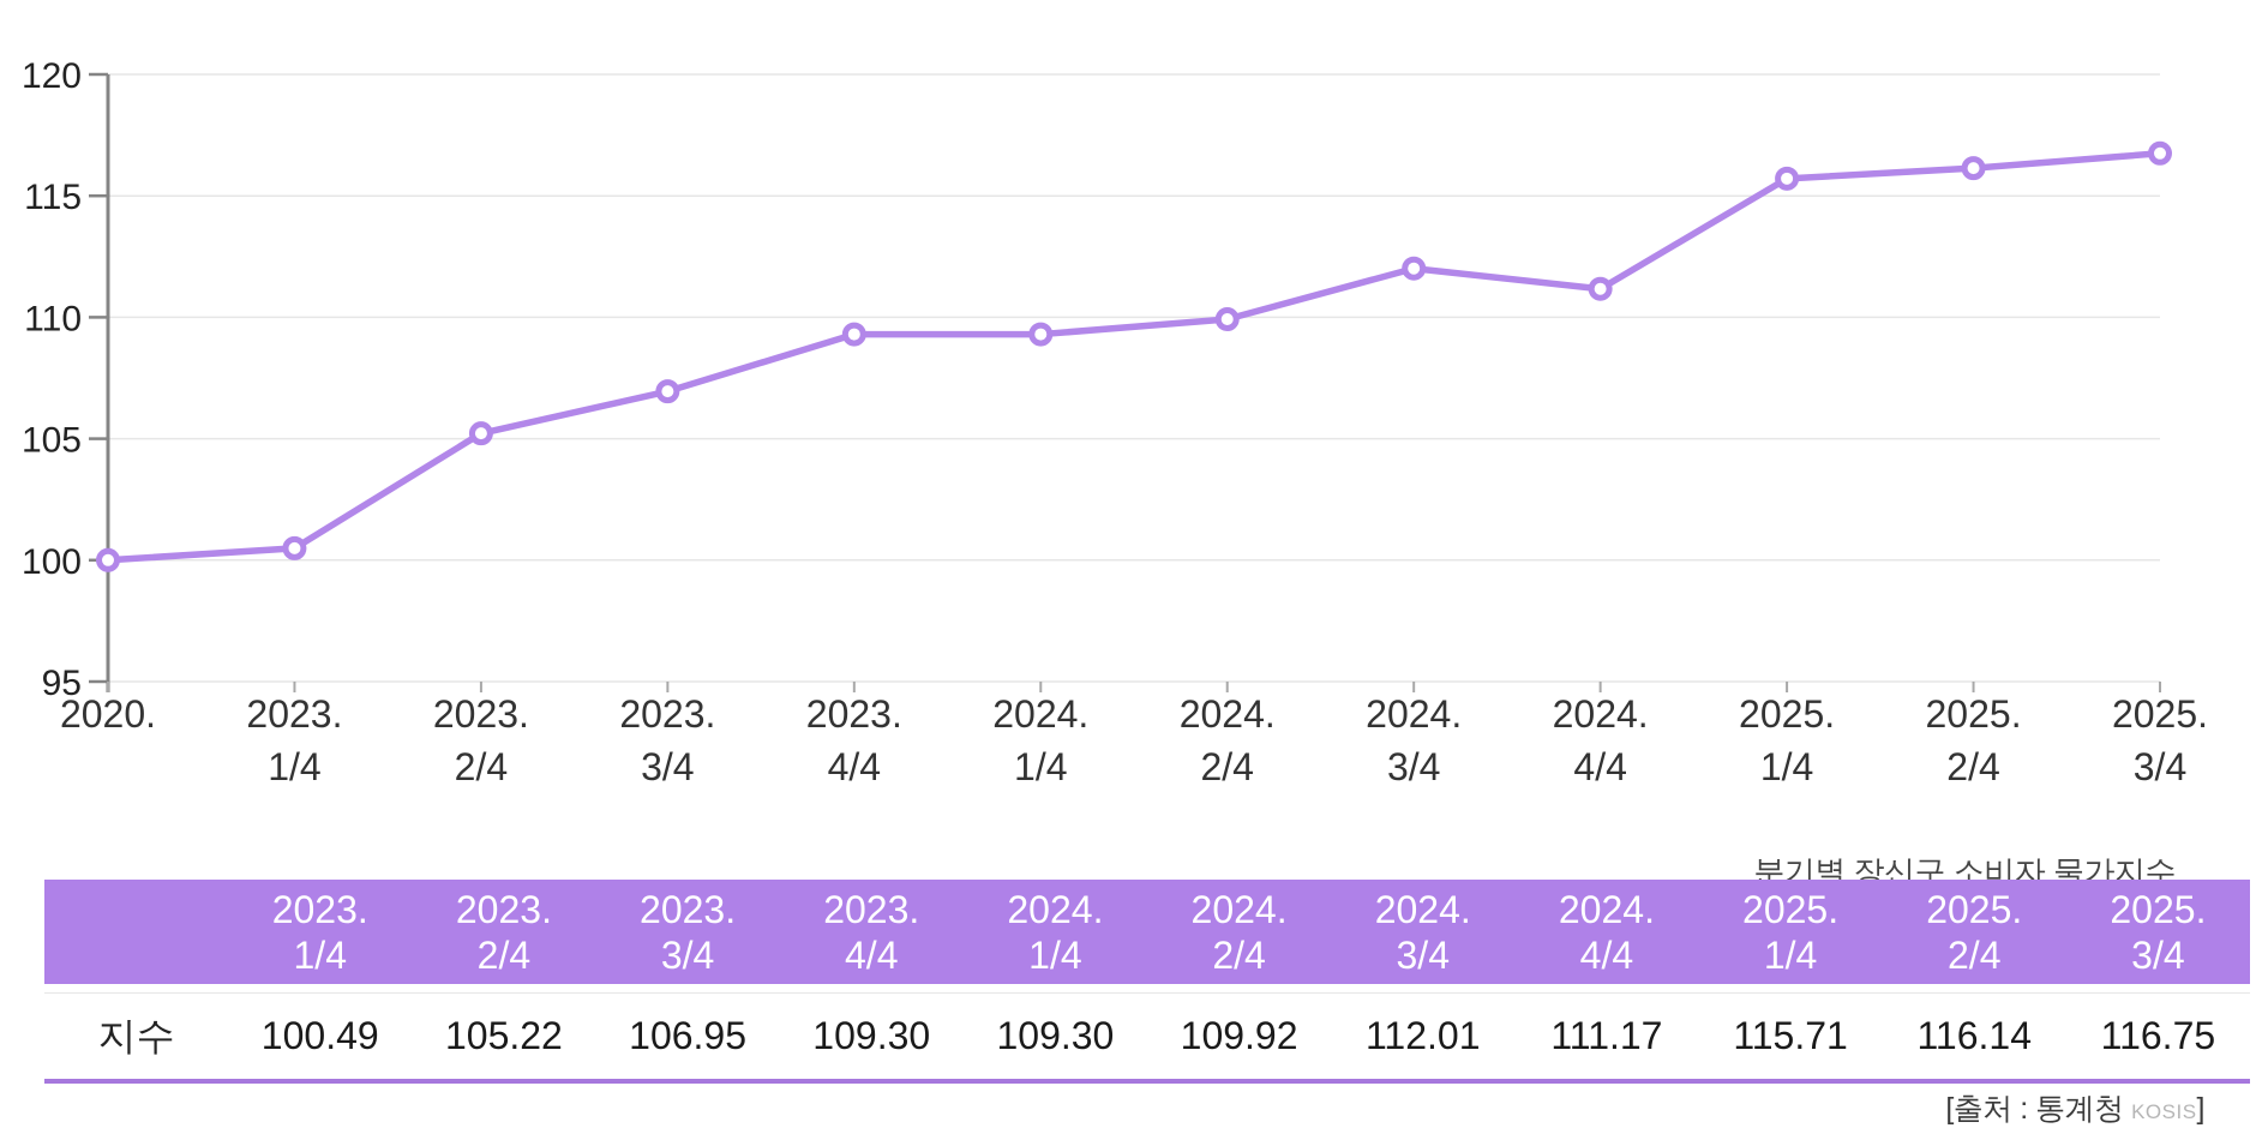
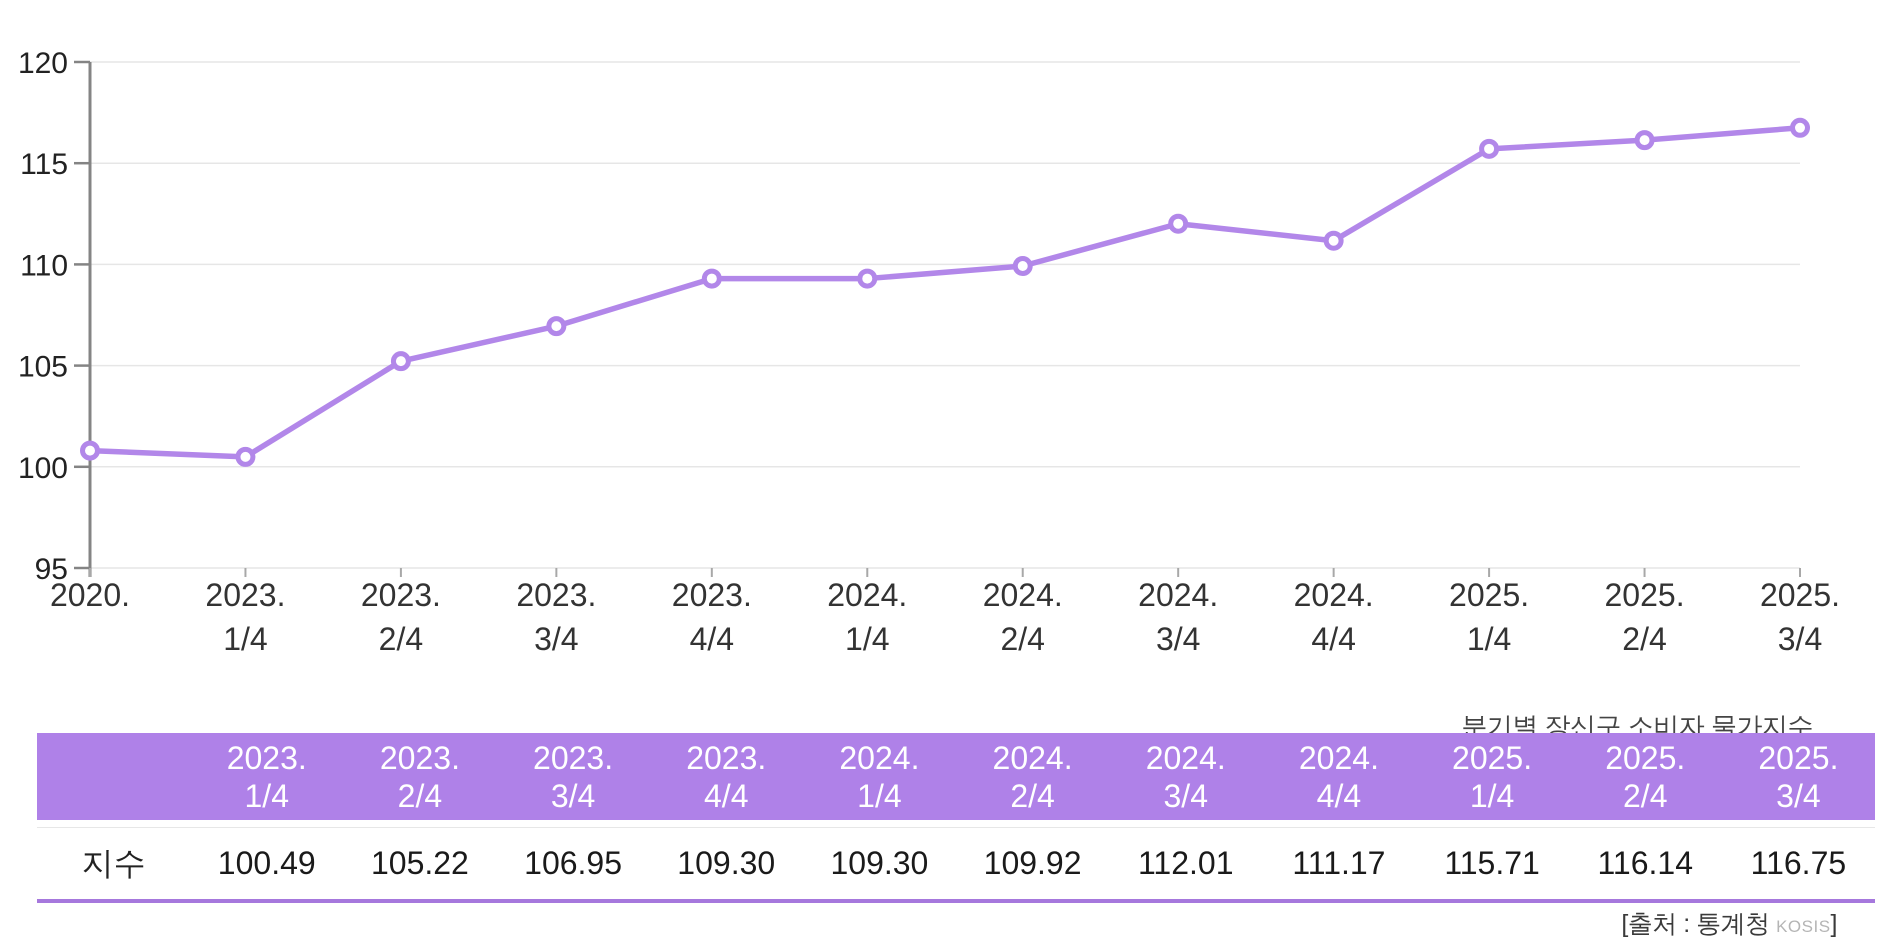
2020.: 100.0 -> 100.8
